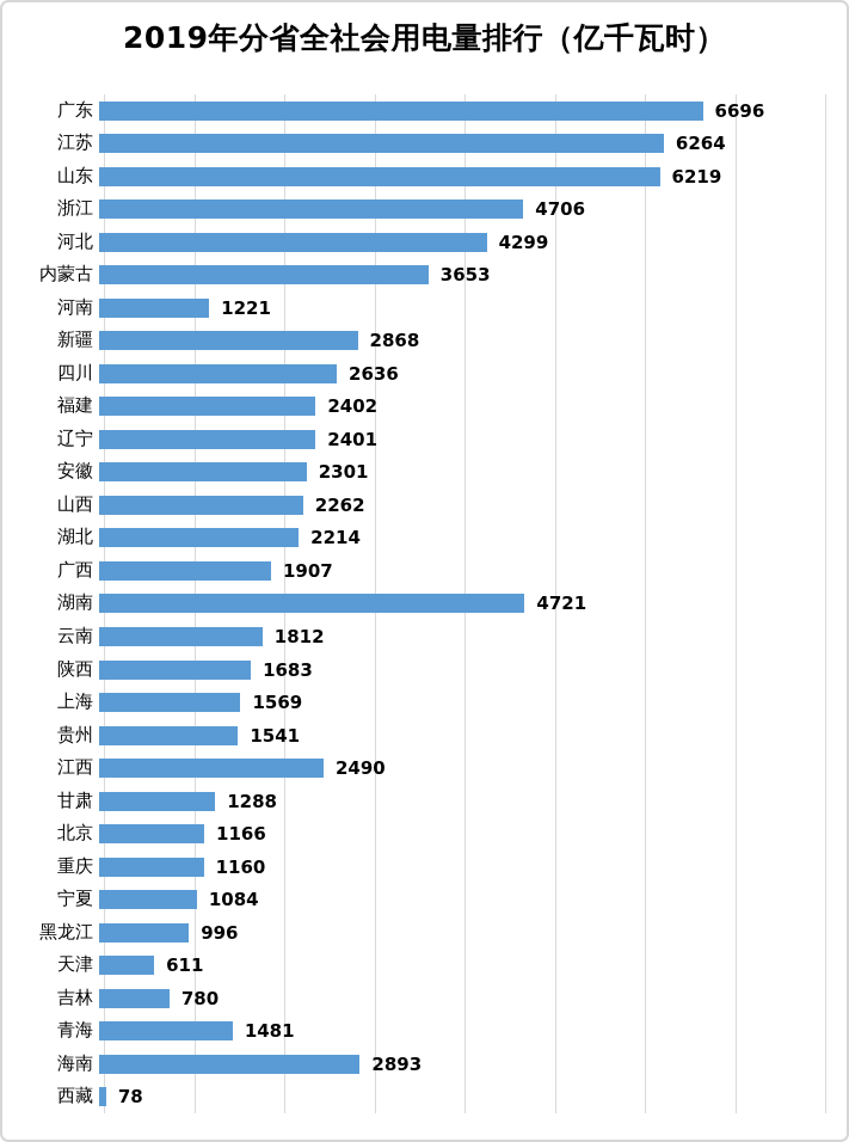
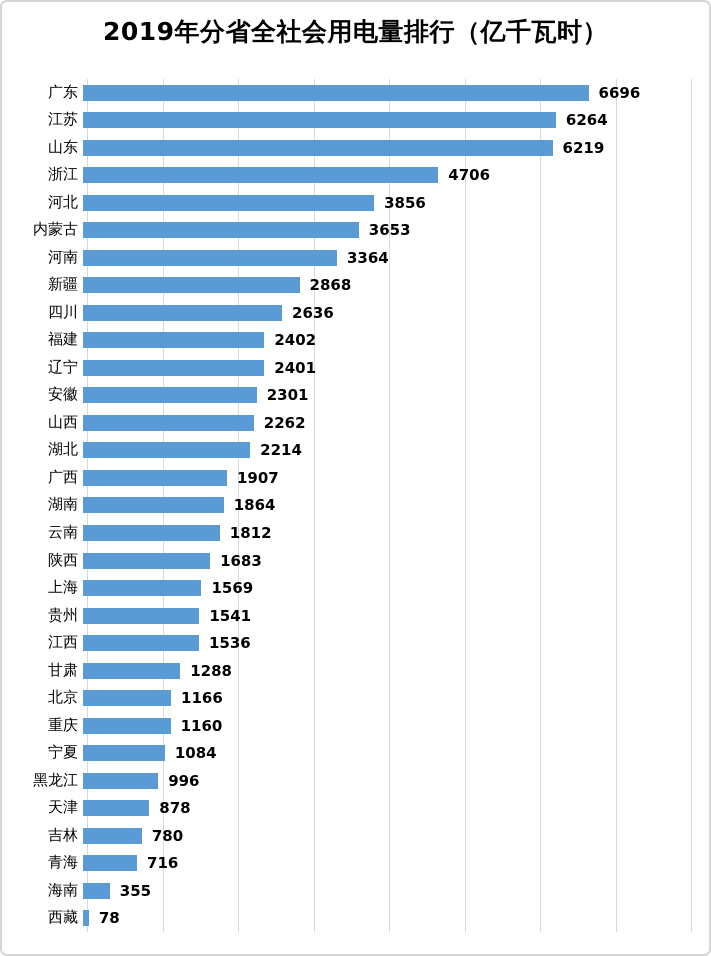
河北: 4299 -> 3856
河南: 1221 -> 3364
湖南: 4721 -> 1864
江西: 2490 -> 1536
天津: 611 -> 878
青海: 1481 -> 716
海南: 2893 -> 355
